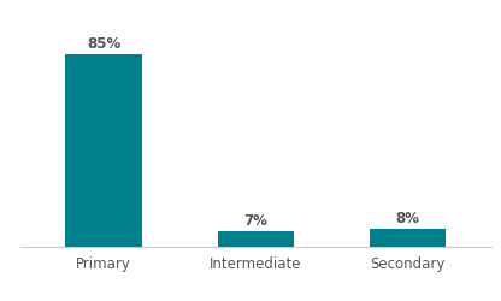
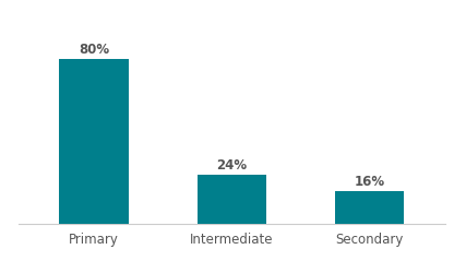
Primary: 85% -> 80%
Intermediate: 7% -> 24%
Secondary: 8% -> 16%
